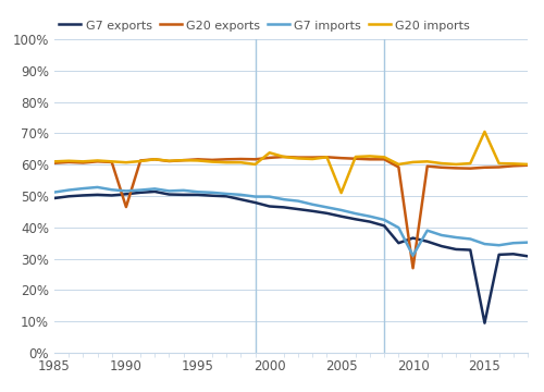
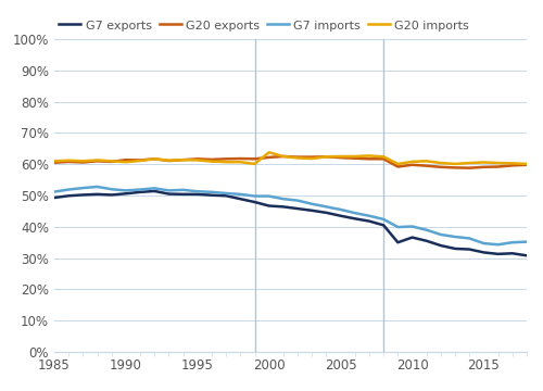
G20 exports/1990: 46.5% -> 61.4%
G20 imports/2005: 51.0% -> 62.5%
G20 exports/2010: 27.0% -> 59.8%
G7 imports/2010: 31.0% -> 40.1%
G7 exports/2015: 9.5% -> 31.8%
G20 imports/2015: 70.5% -> 60.6%
